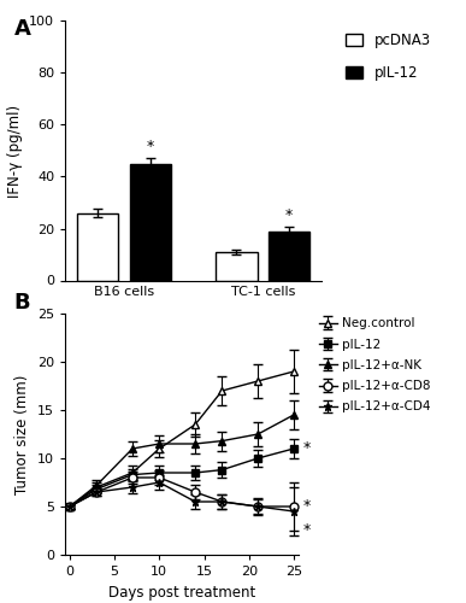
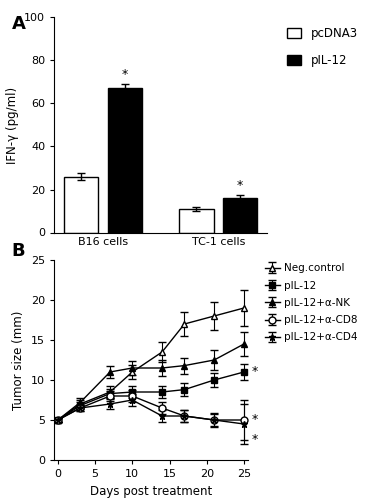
pIL-12/B16 cells: 45 -> 67
pIL-12/TC-1 cells: 19 -> 16
